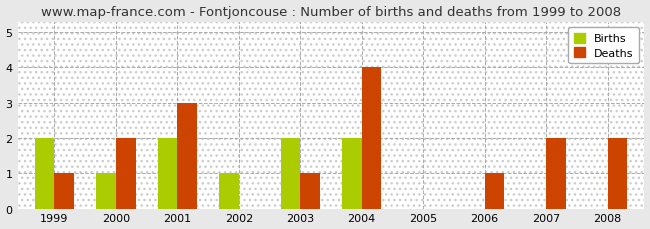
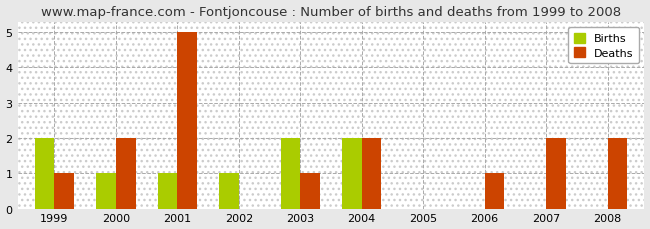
Births/2001: 2 -> 1
Deaths/2001: 3 -> 5
Deaths/2004: 4 -> 2
